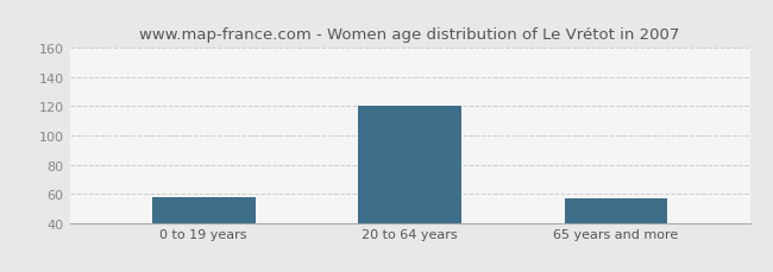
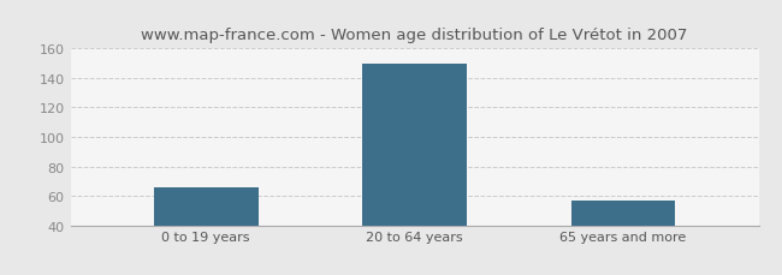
0 to 19 years: 58 -> 66
20 to 64 years: 120 -> 150
